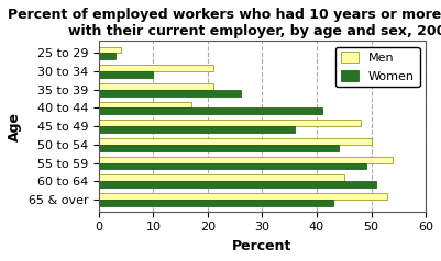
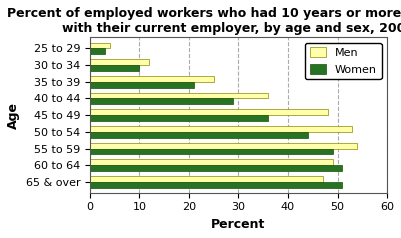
Men/30 to 34: 21 -> 12
Men/35 to 39: 21 -> 25
Women/35 to 39: 26 -> 21
Men/40 to 44: 17 -> 36
Women/40 to 44: 41 -> 29
Men/50 to 54: 50 -> 53
Men/60 to 64: 45 -> 49
Men/65 & over: 53 -> 47
Women/65 & over: 43 -> 51
